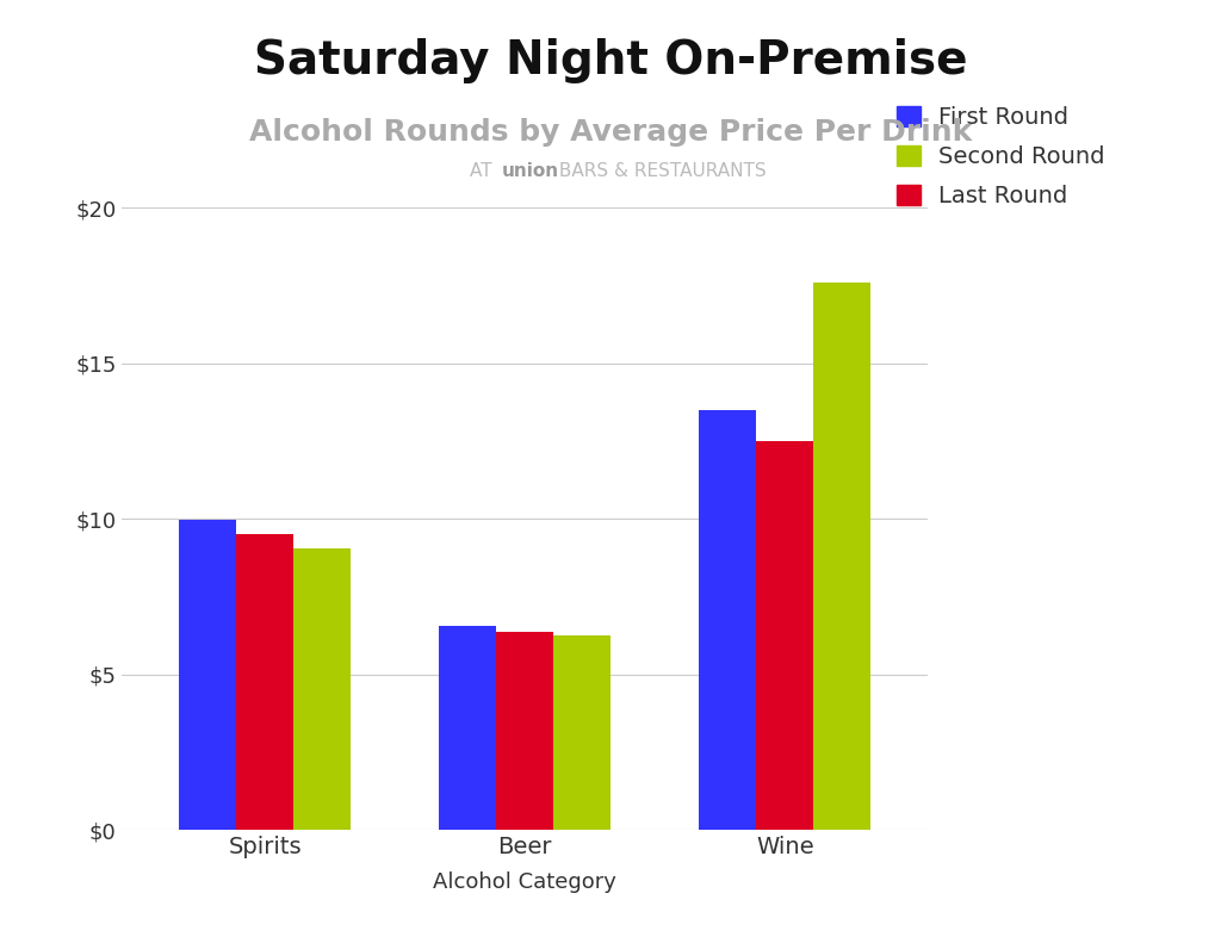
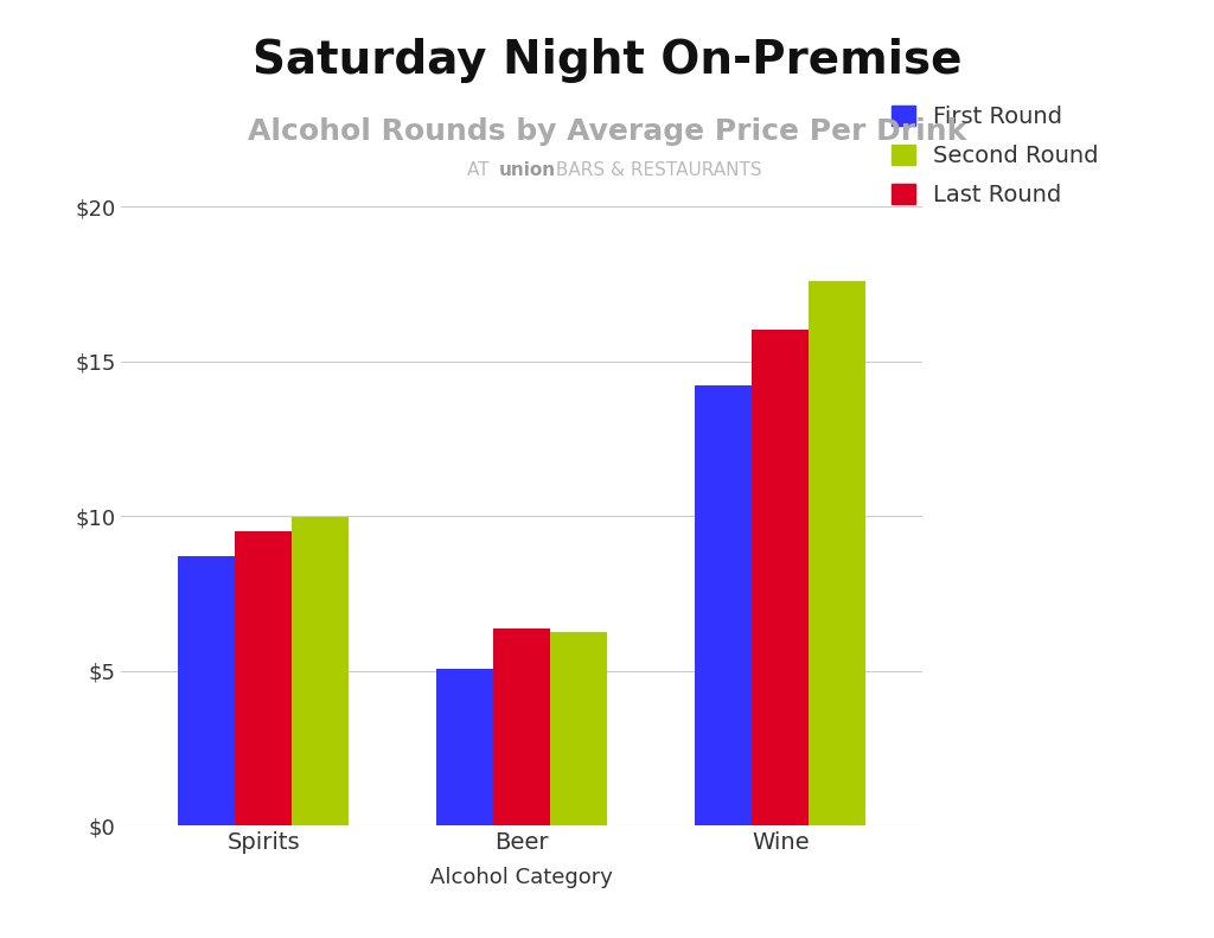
First Round/Spirits: $9.95 -> $8.70
Second Round/Spirits: $9.05 -> $9.95
First Round/Beer: $6.55 -> $5.05
First Round/Wine: $13.50 -> $14.20
Last Round/Wine: $12.50 -> $16.00
